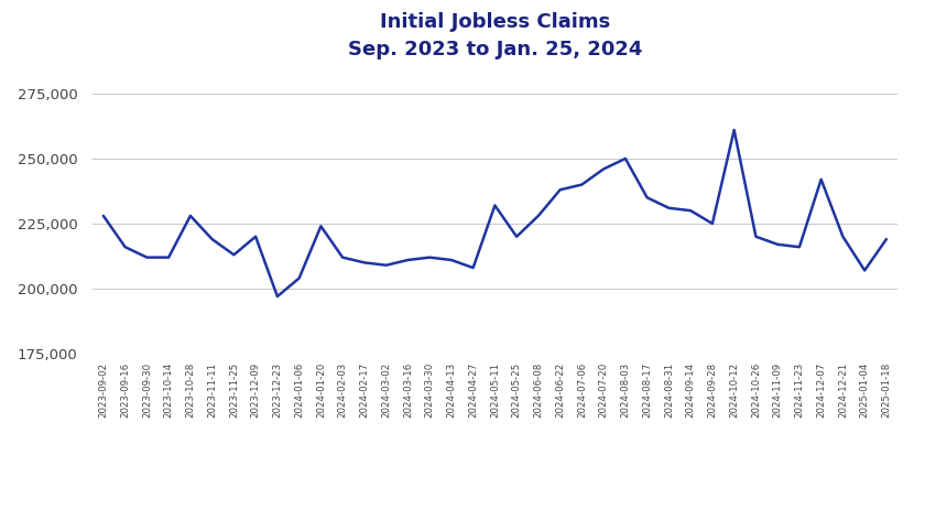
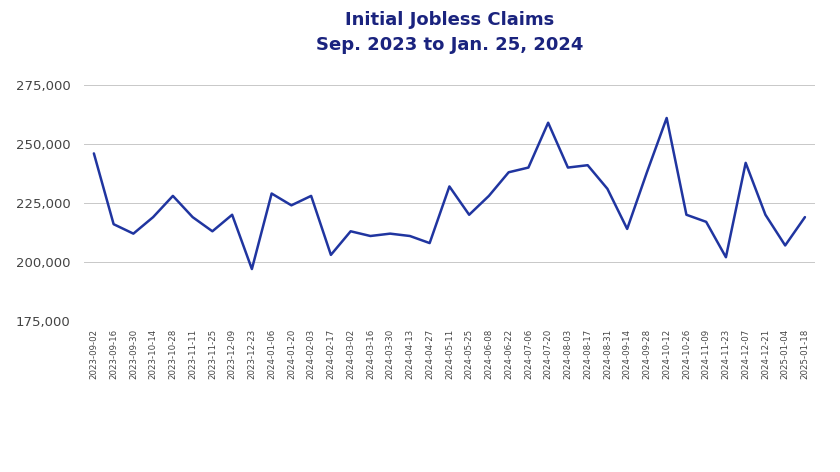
2023-09-02: 228,000 -> 246,000
2023-10-14: 212,000 -> 219,000
2024-01-06: 204,000 -> 229,000
2024-02-03: 212,000 -> 228,000
2024-02-17: 210,000 -> 203,000
2024-03-02: 209,000 -> 213,000
2024-07-20: 246,000 -> 259,000
2024-08-03: 250,000 -> 240,000
2024-08-17: 235,000 -> 241,000
2024-09-14: 230,000 -> 214,000
2024-09-28: 225,000 -> 238,000
2024-11-23: 216,000 -> 202,000
